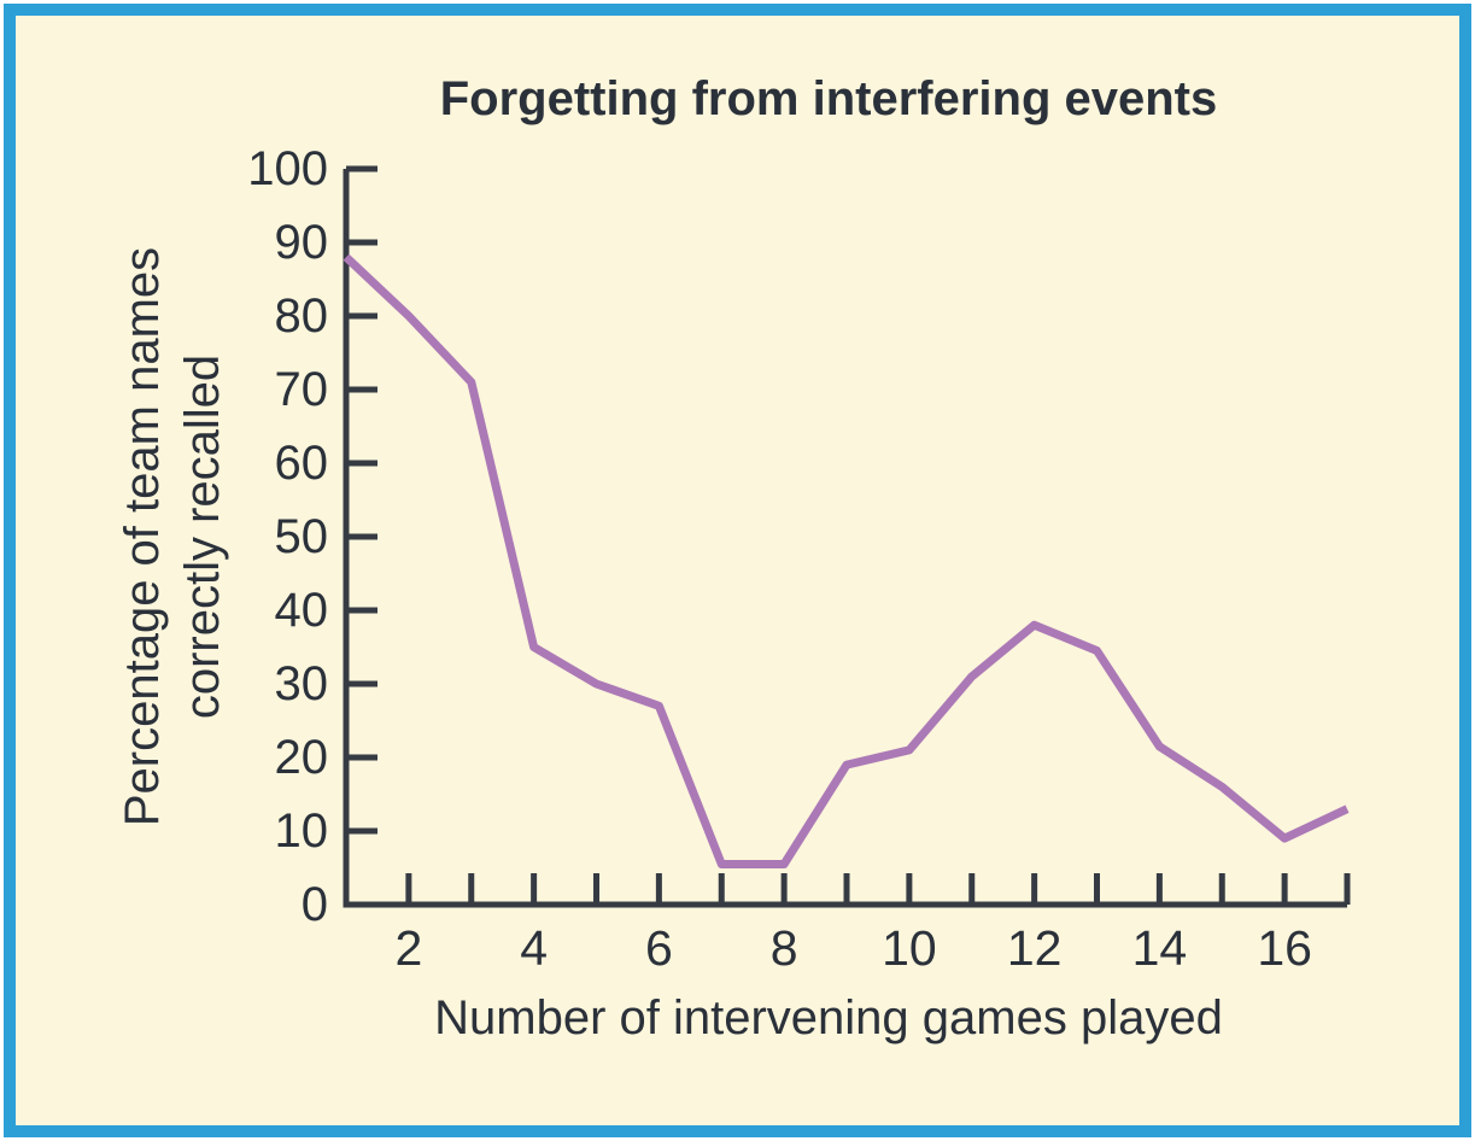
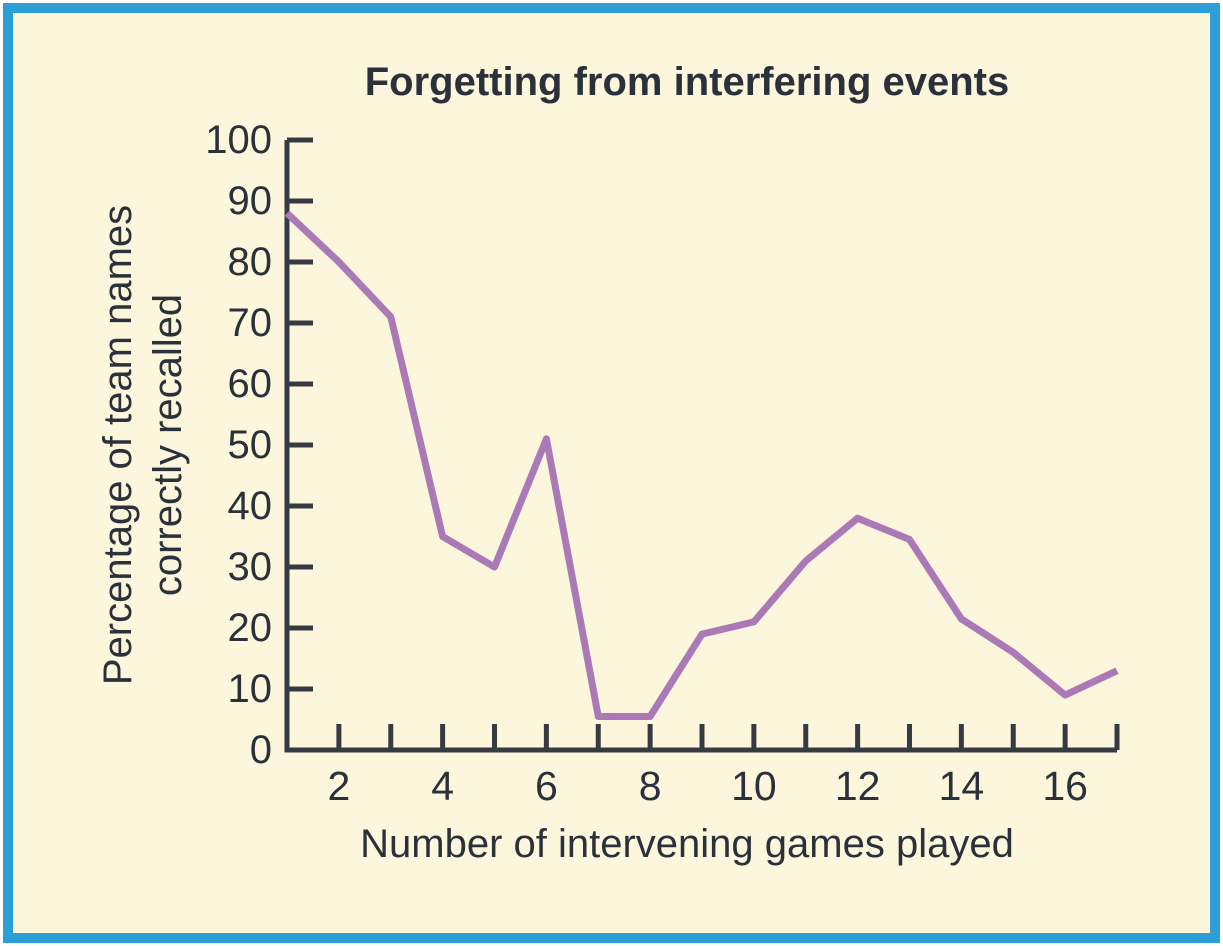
6: 27 -> 51
